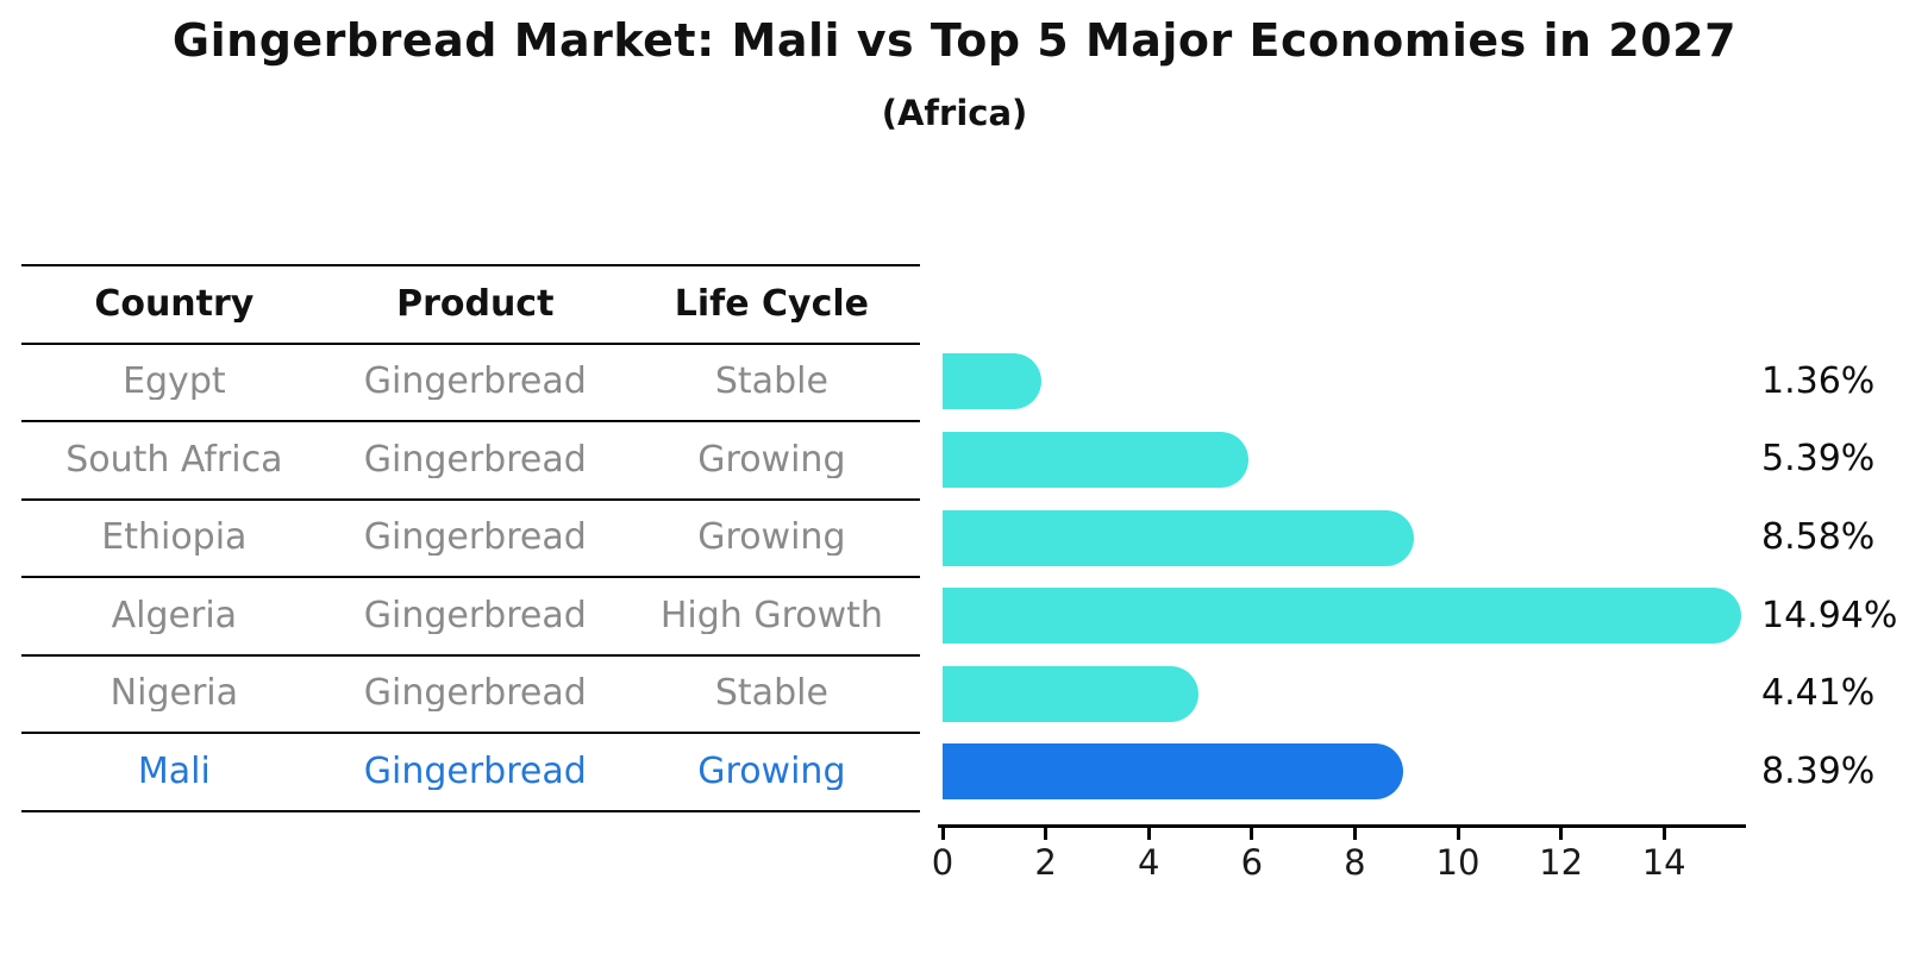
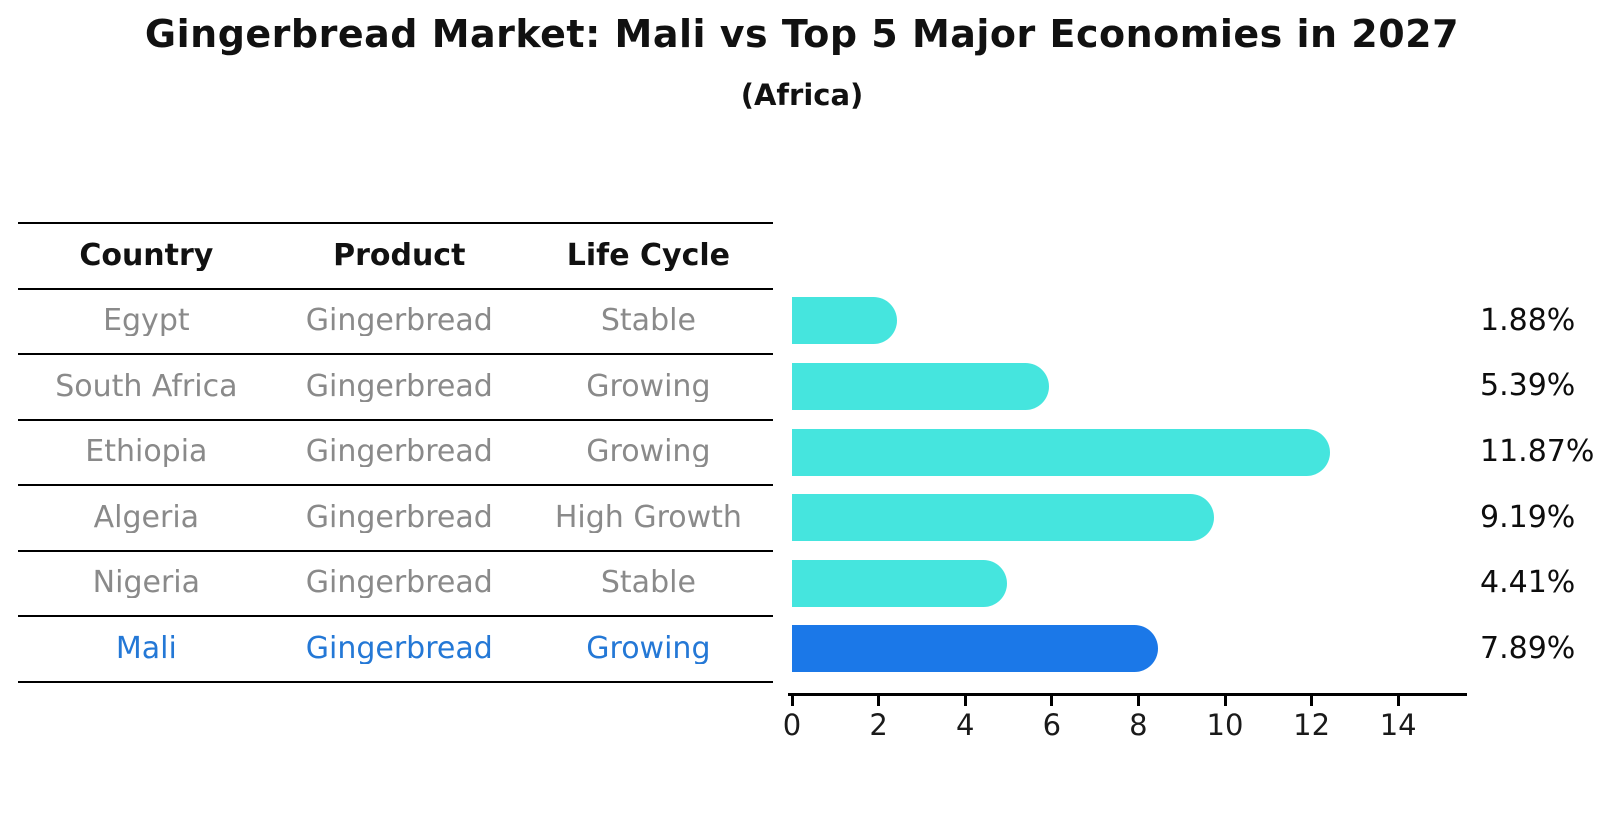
Egypt: 1.36% -> 1.88%
Ethiopia: 8.58% -> 11.87%
Algeria: 14.94% -> 9.19%
Mali: 8.39% -> 7.89%
